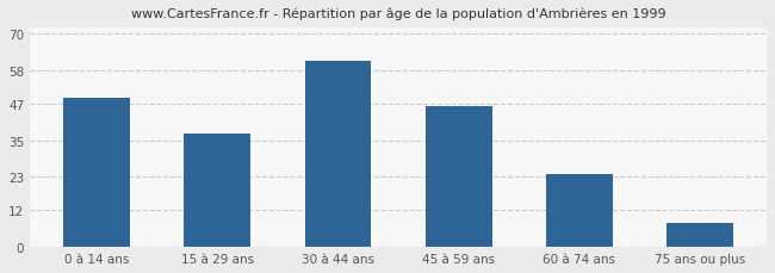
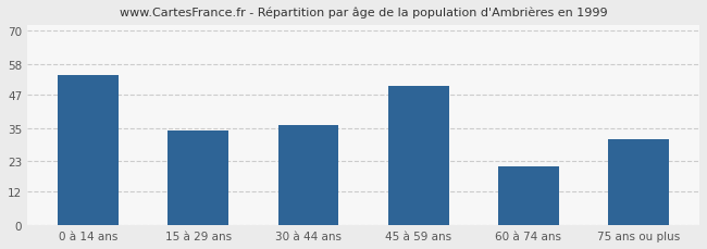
0 à 14 ans: 49 -> 54
15 à 29 ans: 37 -> 34
30 à 44 ans: 61 -> 36
45 à 59 ans: 46 -> 50
60 à 74 ans: 24 -> 21
75 ans ou plus: 8 -> 31
